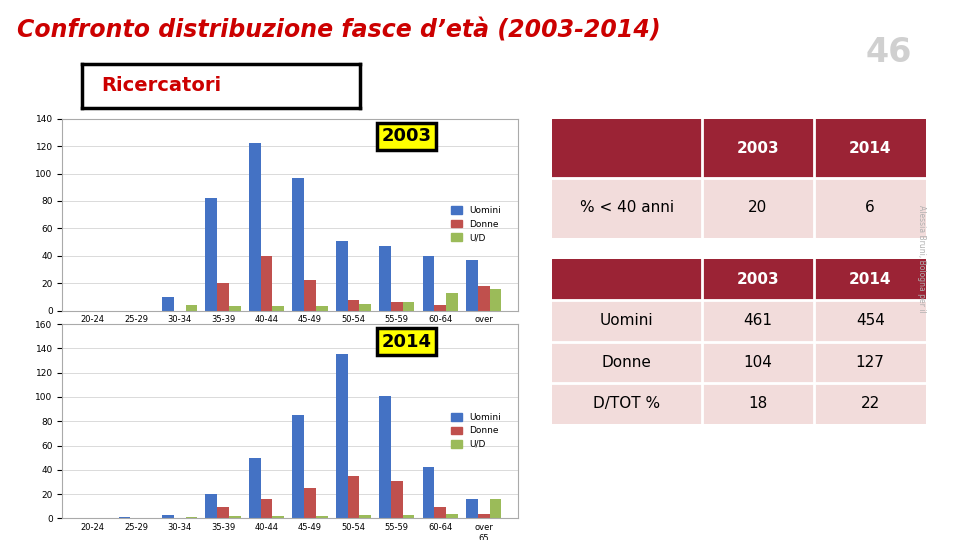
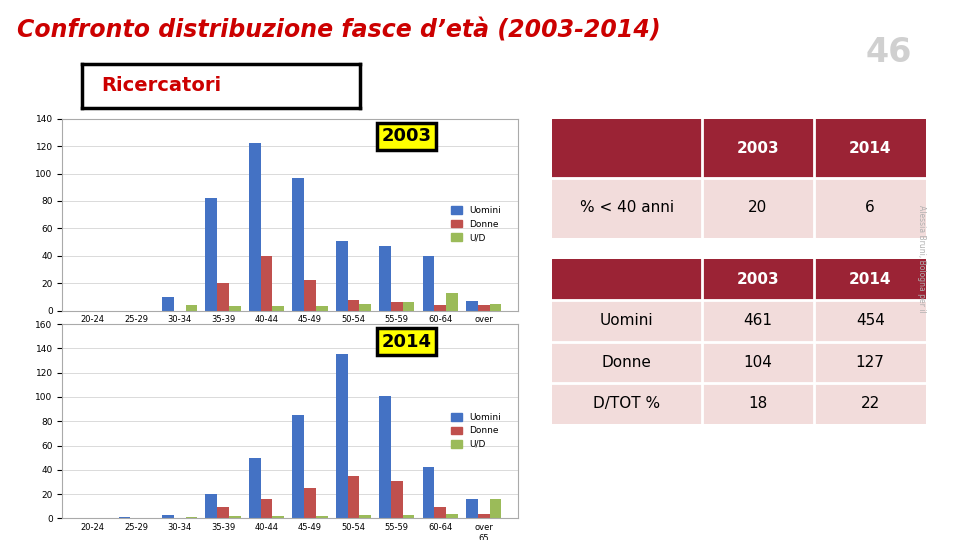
Uomini/over 65: 37 -> 7
Donne/over 65: 18 -> 4
U/D/over 65: 16 -> 5
